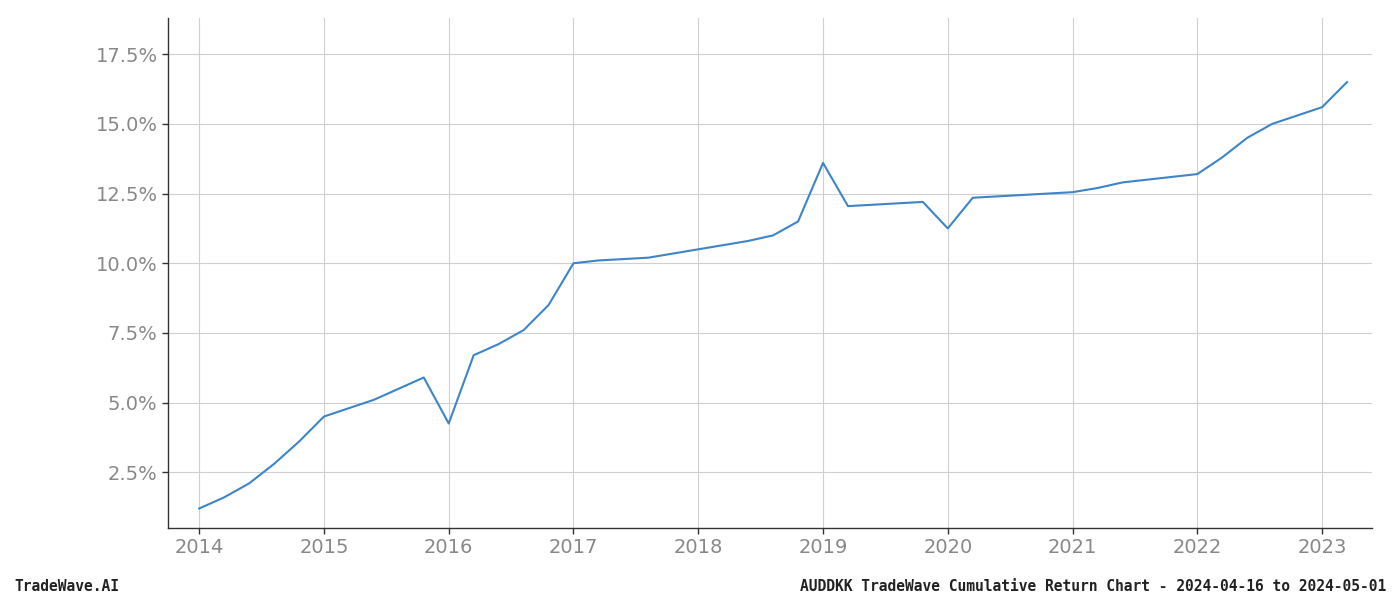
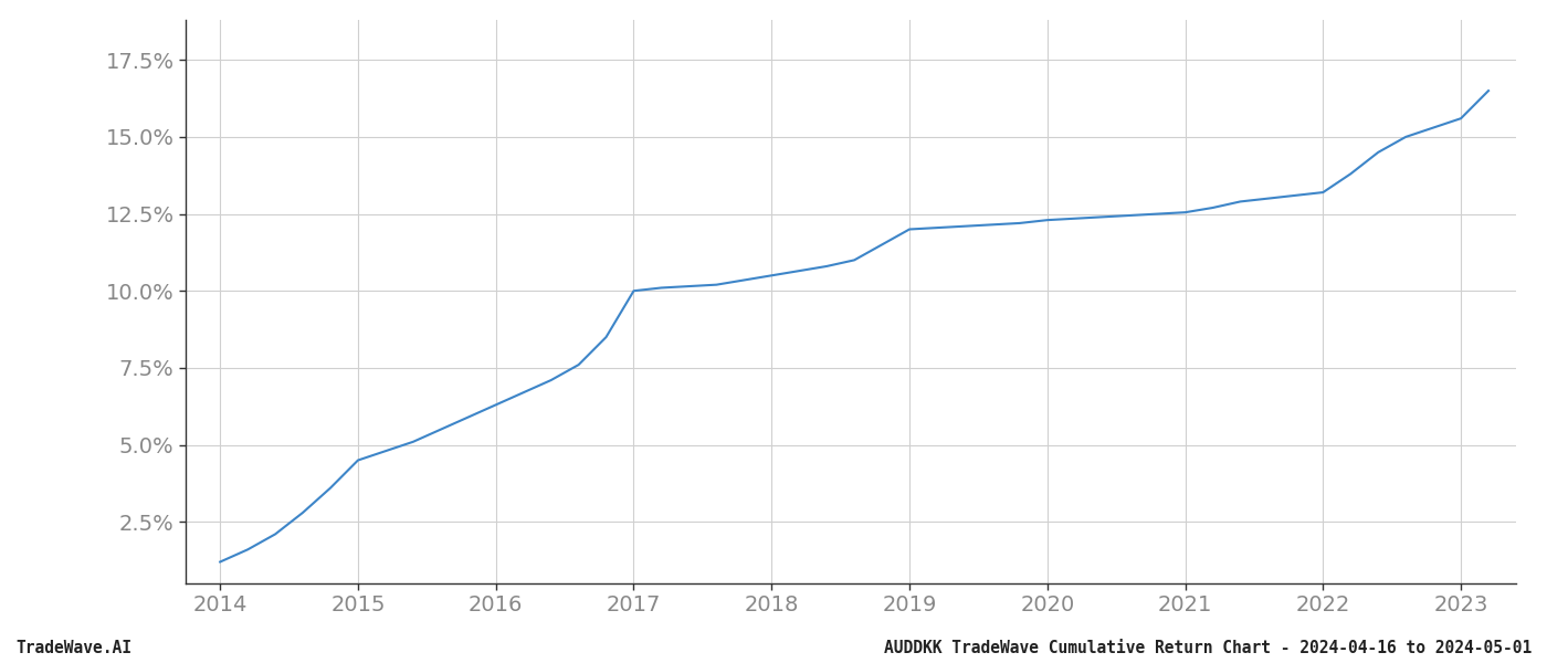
2016: 4.25% -> 6.30%
2019: 13.60% -> 12.00%
2020: 11.25% -> 12.30%
